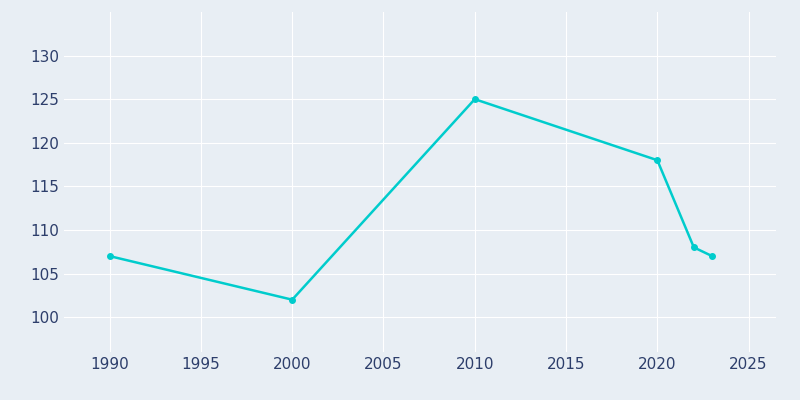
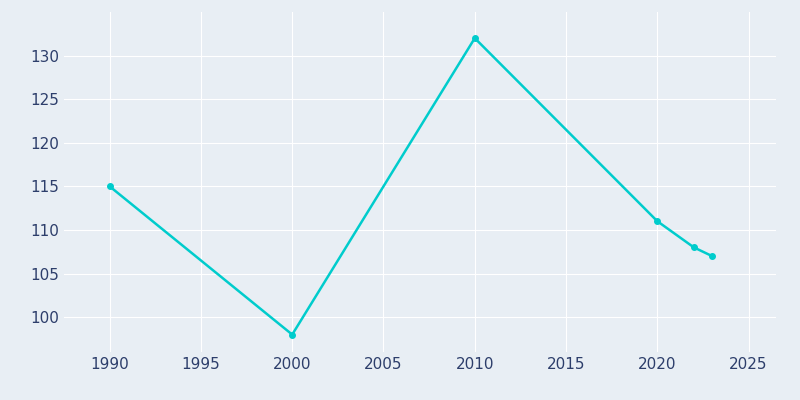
1990: 107 -> 115
2000: 102 -> 98
2010: 125 -> 132
2020: 118 -> 111
